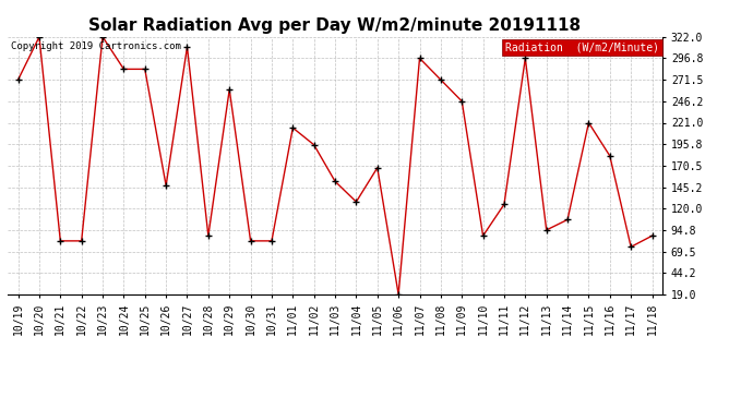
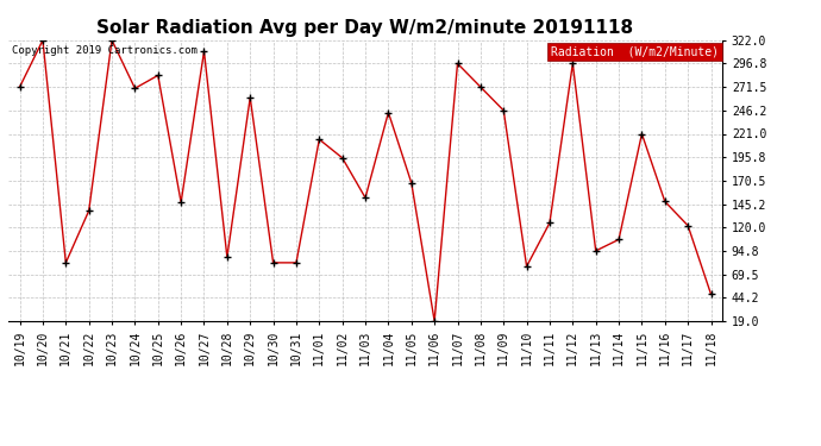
10/22: 82 -> 138
10/24: 284 -> 270
11/04: 128 -> 244
11/10: 88 -> 78
11/16: 182 -> 148
11/17: 75 -> 122
11/18: 88 -> 48
